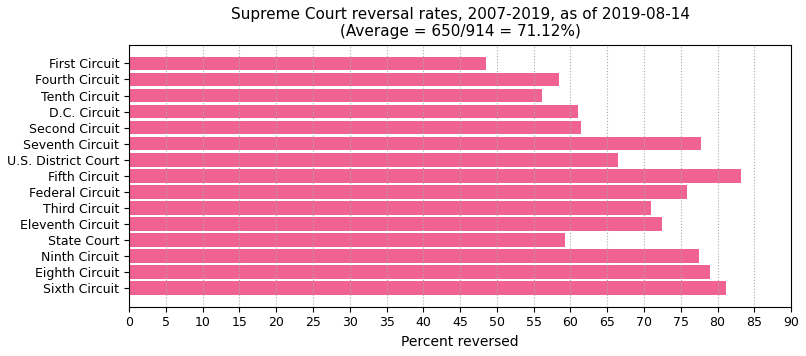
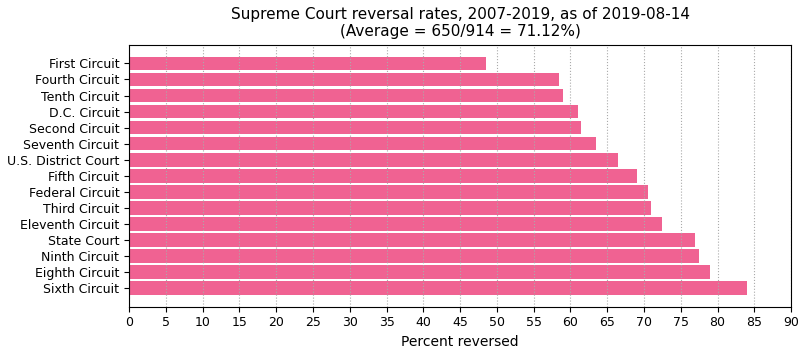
Tenth Circuit: 56.2 -> 59.0
Seventh Circuit: 77.8 -> 63.5
Fifth Circuit: 83.2 -> 69.0
Federal Circuit: 75.8 -> 70.5
State Court: 59.2 -> 77.0
Sixth Circuit: 81.2 -> 84.0
